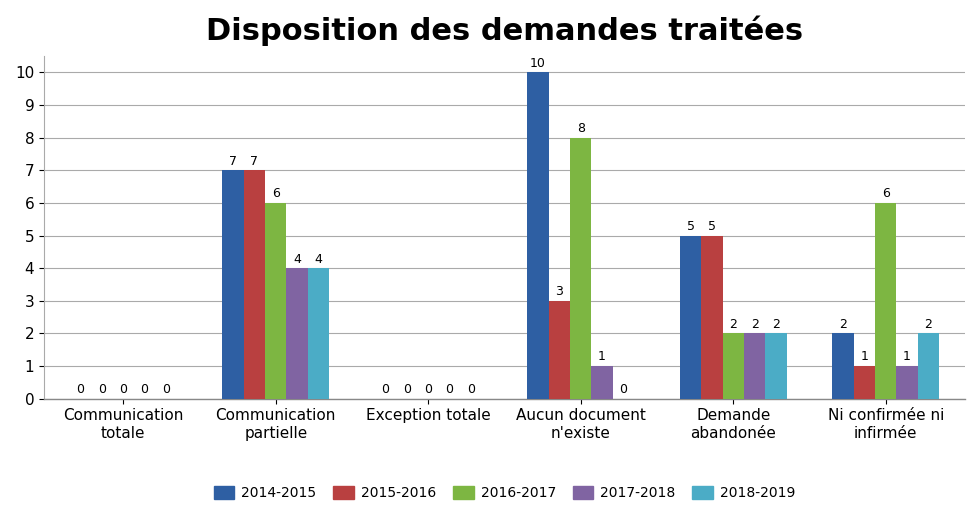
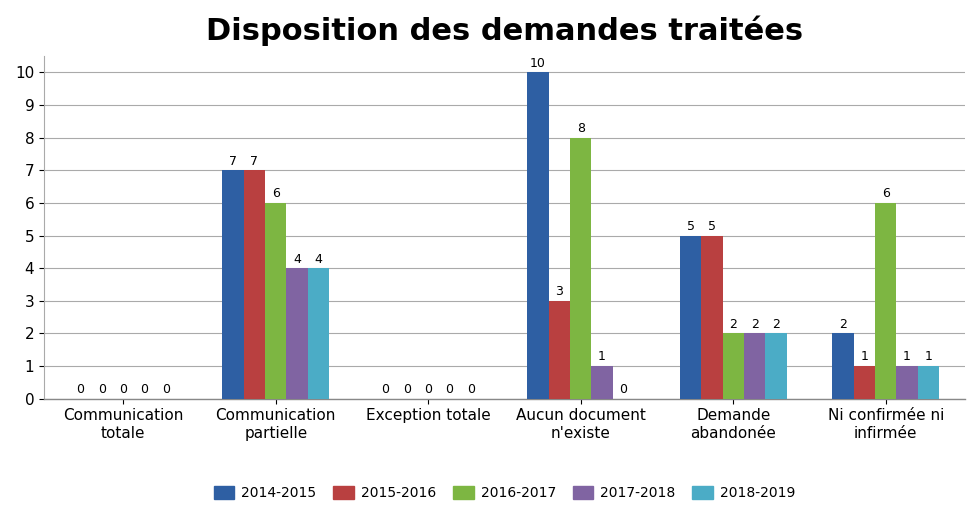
2018-2019/Ni confirmée ni infirmée: 2 -> 1
